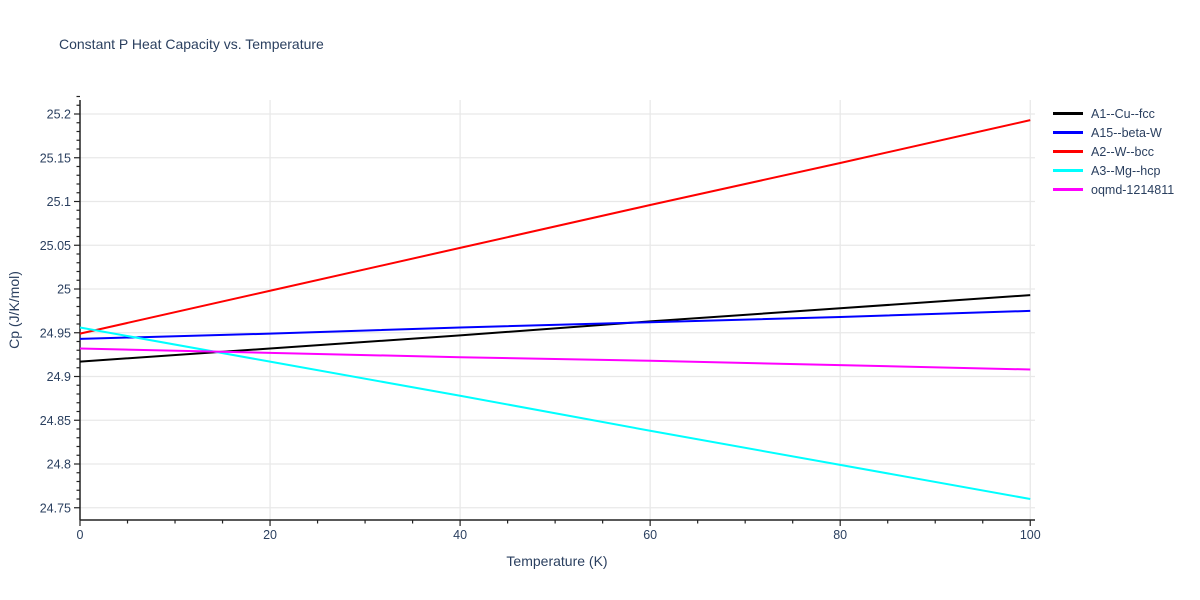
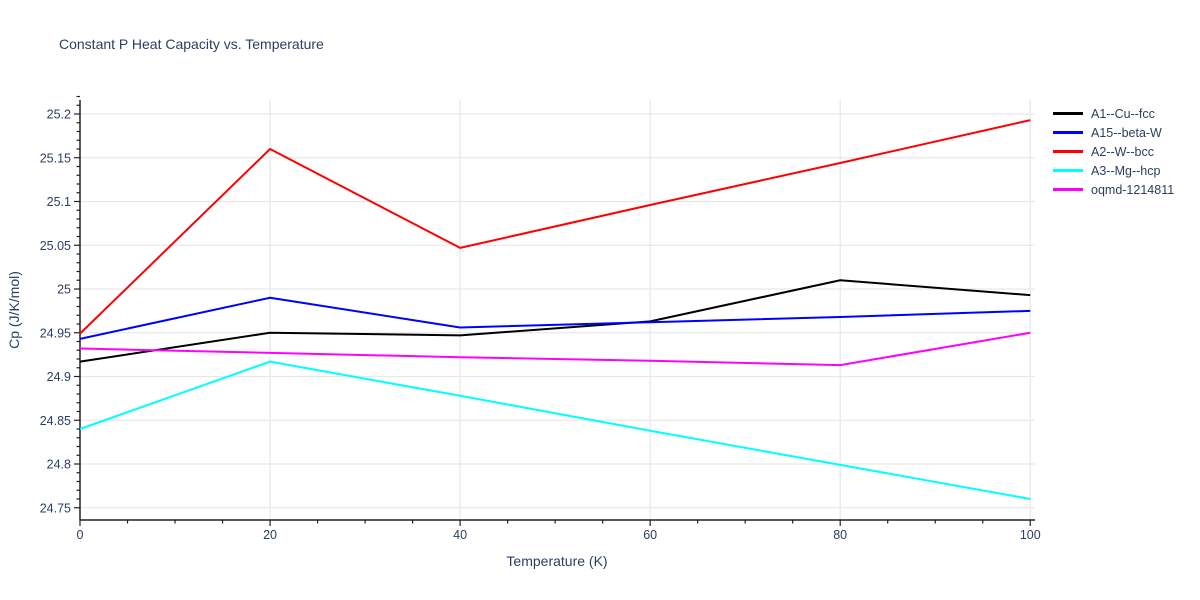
A3--Mg--hcp/0: 24.96 -> 24.84
A1--Cu--fcc/20: 24.93 -> 24.95
A15--beta-W/20: 24.95 -> 24.99
A2--W--bcc/20: 25.00 -> 25.16
A1--Cu--fcc/80: 24.98 -> 25.01
oqmd-1214811/100: 24.91 -> 24.95
